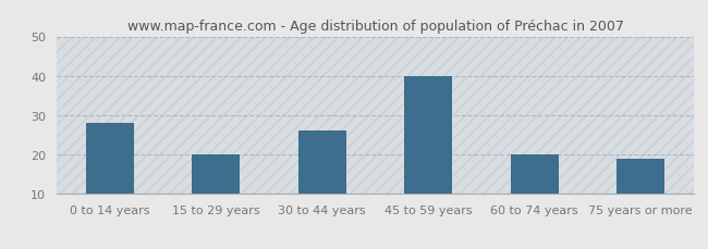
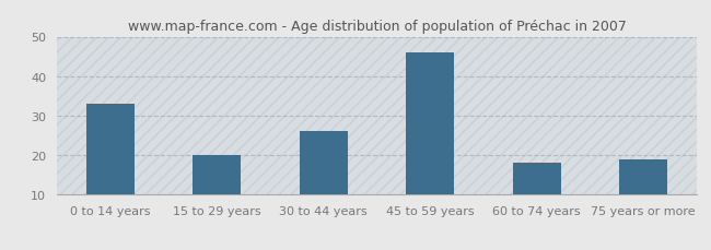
0 to 14 years: 28 -> 33
45 to 59 years: 40 -> 46
60 to 74 years: 20 -> 18
